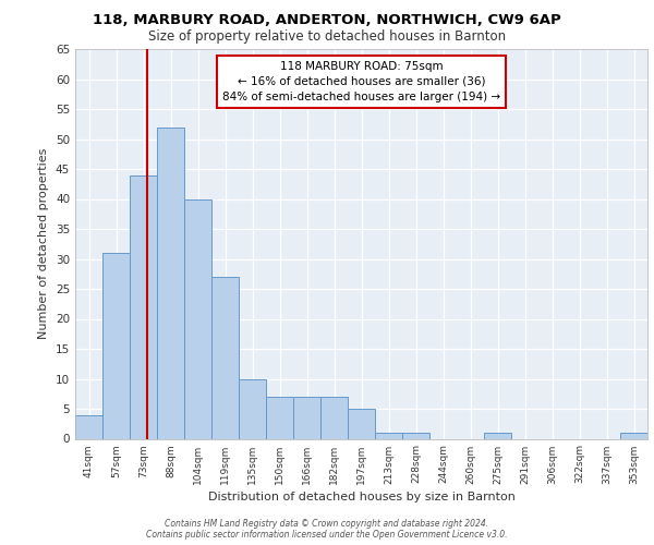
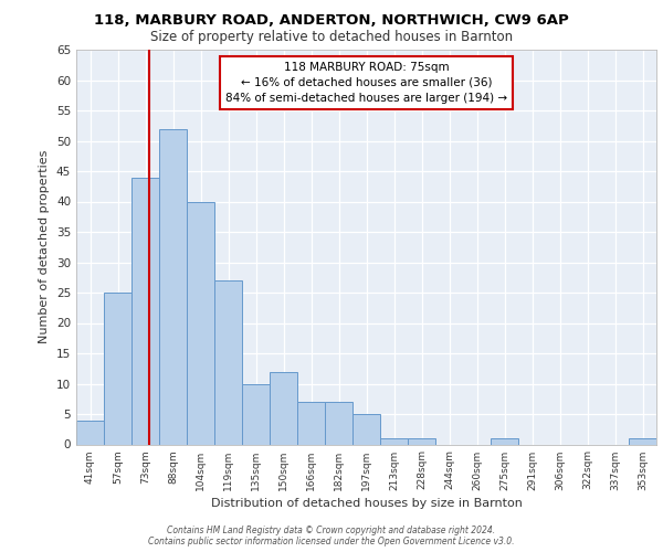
57sqm: 31 -> 25
150sqm: 7 -> 12
